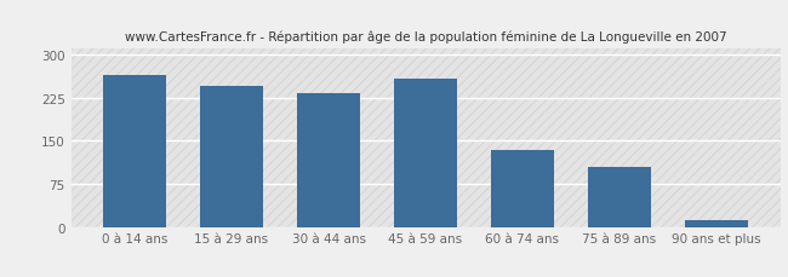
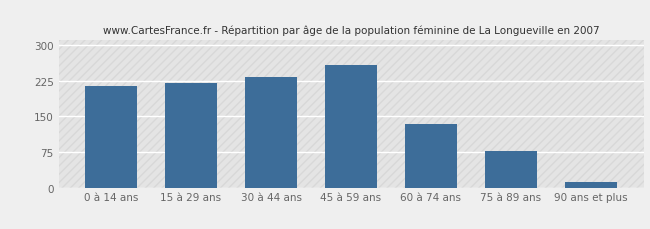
0 à 14 ans: 265 -> 215
15 à 29 ans: 245 -> 220
75 à 89 ans: 105 -> 78
